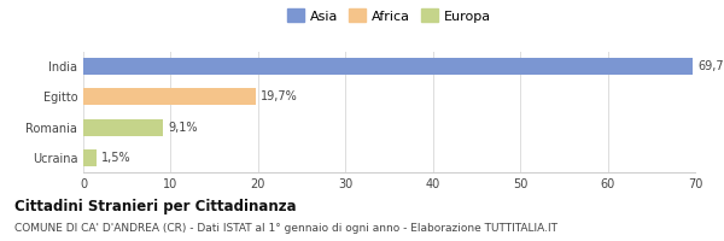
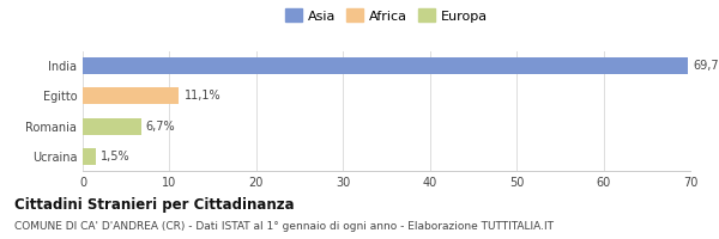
Egitto: 19,7% -> 11,1%
Romania: 9,1% -> 6,7%
